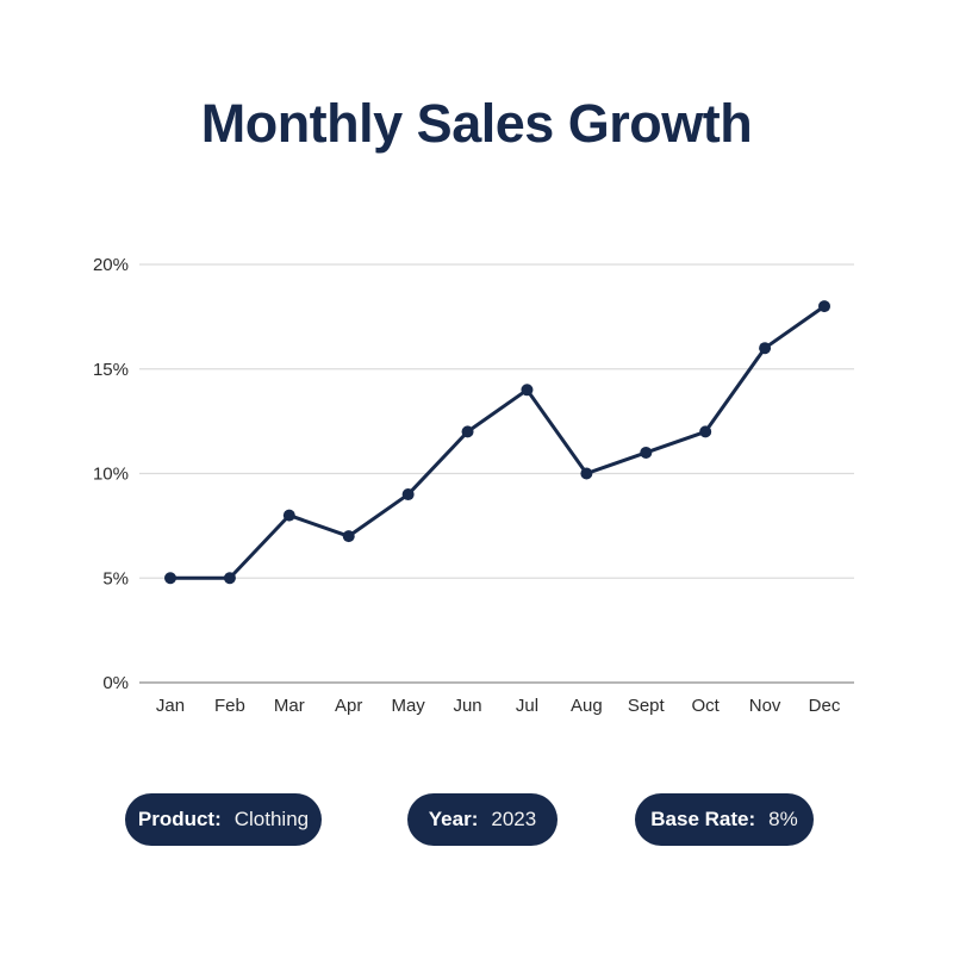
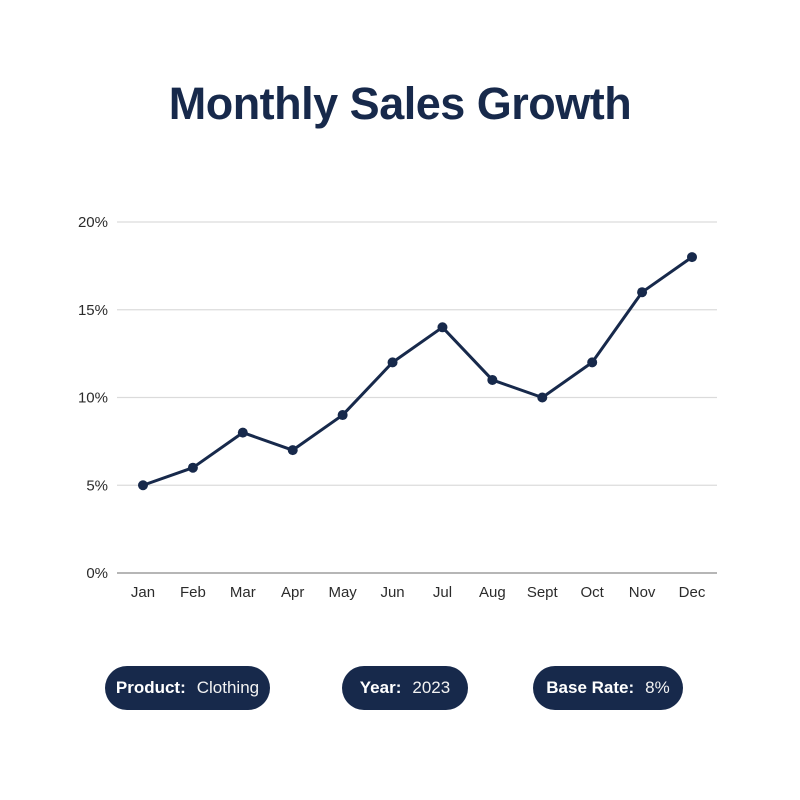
Feb: 5% -> 6%
Aug: 10% -> 11%
Sept: 11% -> 10%
